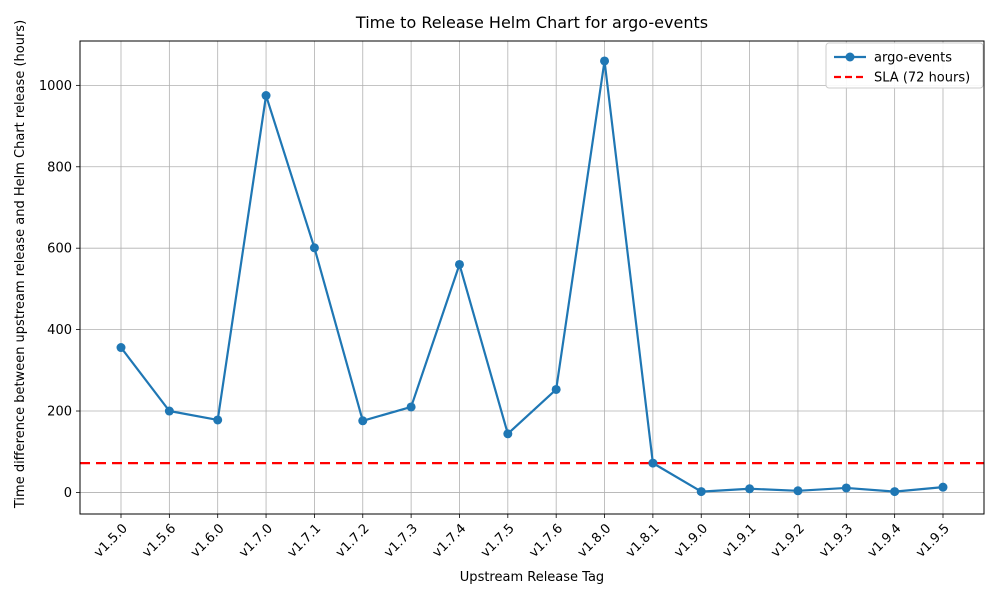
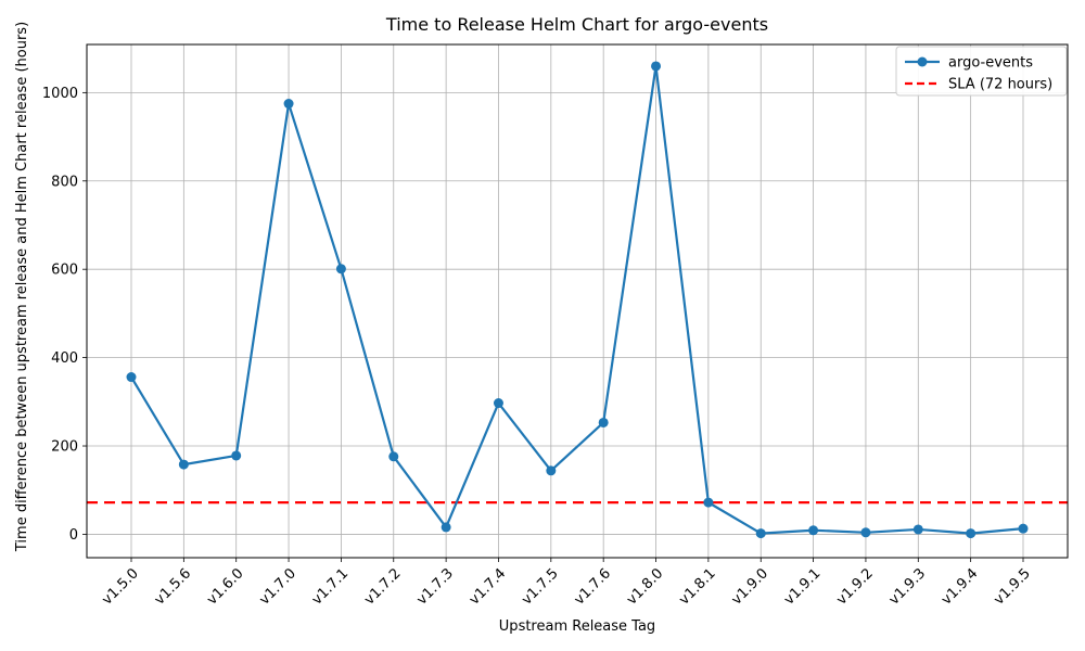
v1.5.6: 200 -> 160
v1.7.3: 210 -> 20
v1.7.4: 560 -> 300
